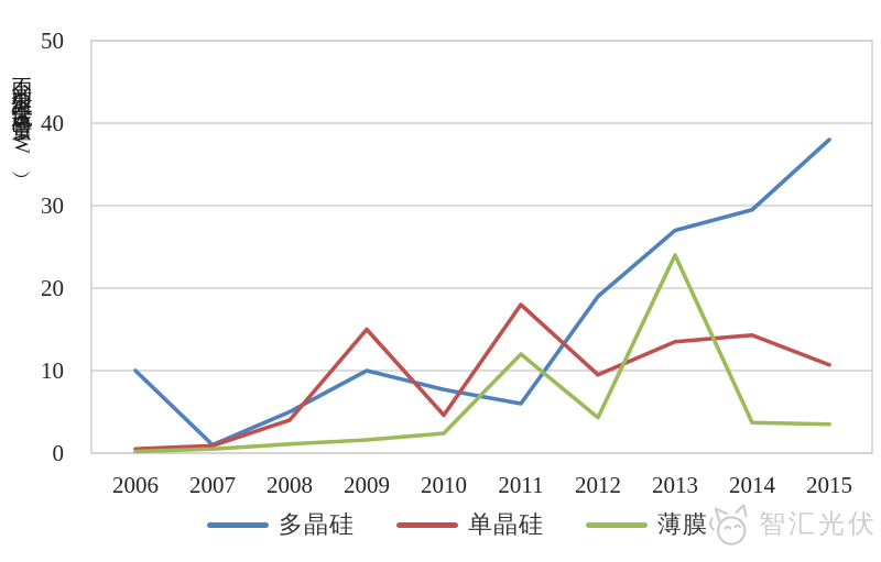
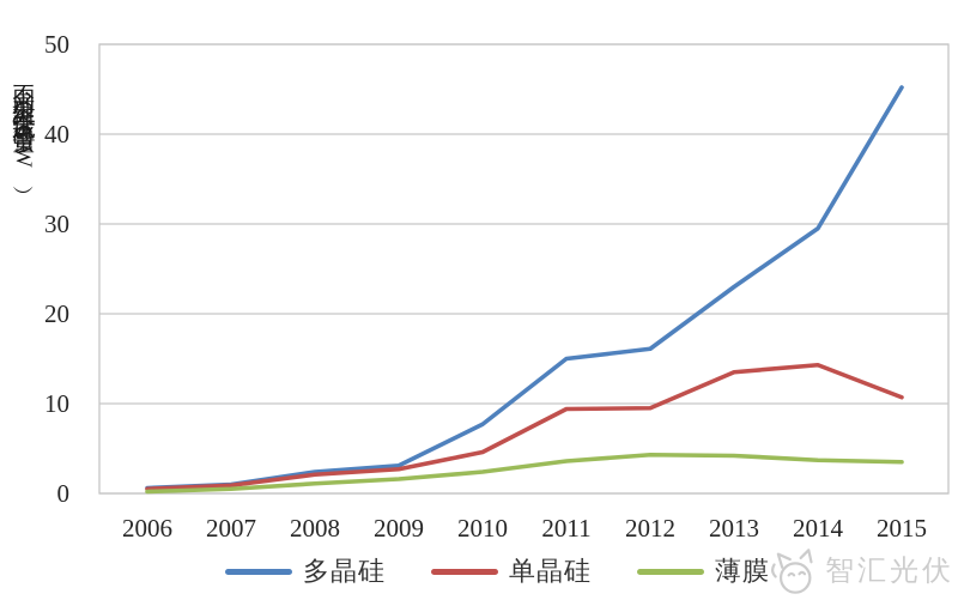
多晶硅/2006: 10 -> 1
多晶硅/2008: 5 -> 2
单晶硅/2008: 4 -> 2
多晶硅/2009: 10 -> 3
单晶硅/2009: 15 -> 3
多晶硅/2011: 6 -> 15
单晶硅/2011: 18 -> 9
薄膜/2011: 12 -> 4
多晶硅/2012: 19 -> 16
多晶硅/2013: 27 -> 23
薄膜/2013: 24 -> 4
多晶硅/2015: 38 -> 45
